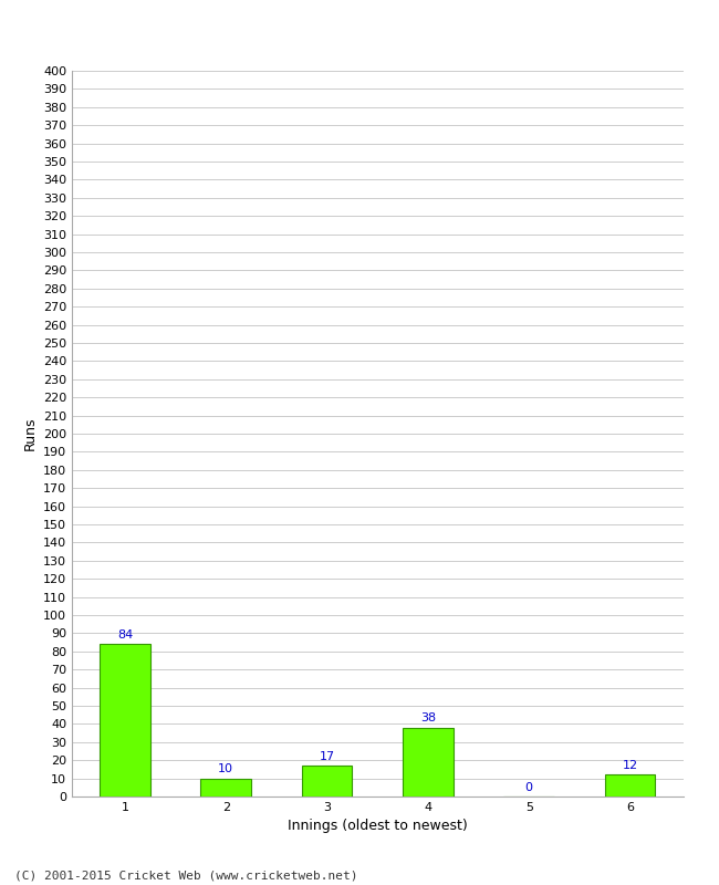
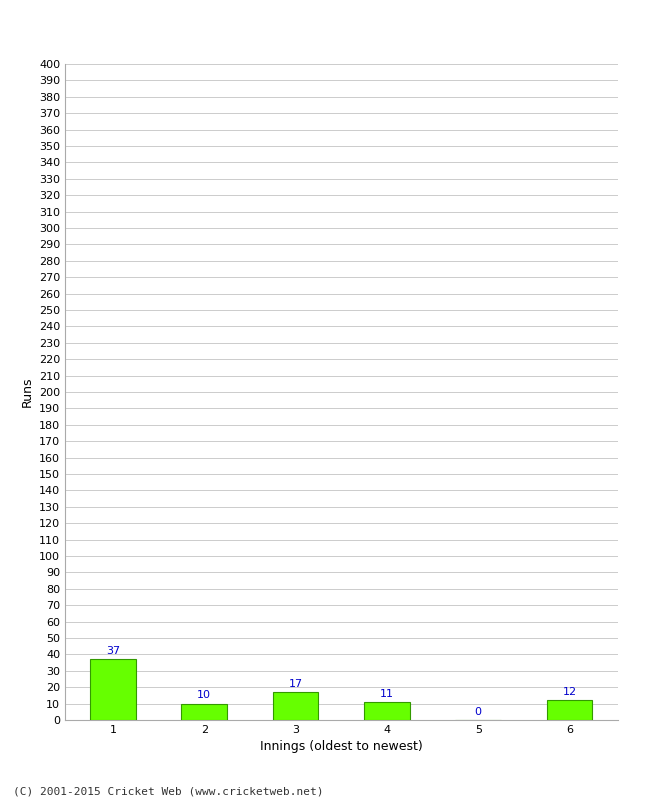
1: 84 -> 37
4: 38 -> 11
